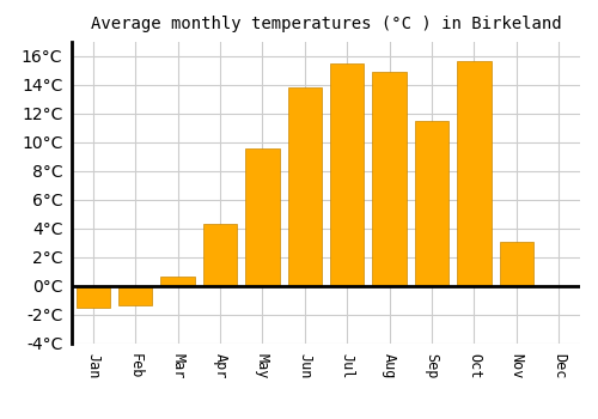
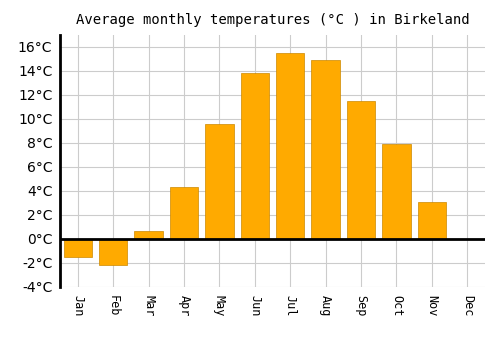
Feb: -1.3°C -> -2.2°C
Oct: 15.7°C -> 7.9°C
